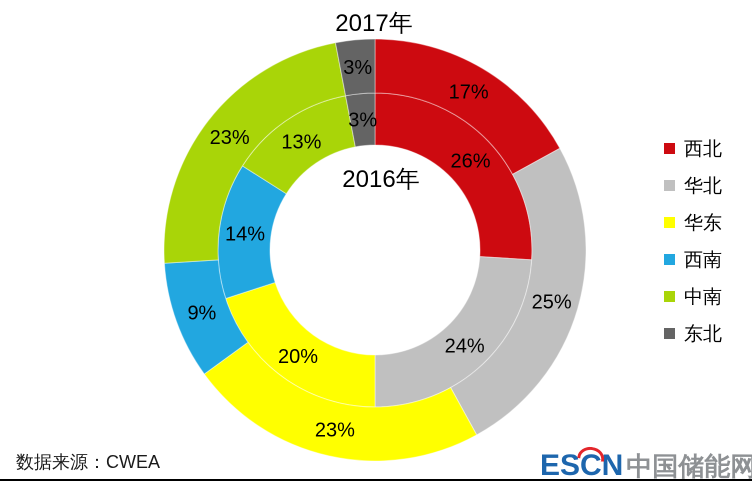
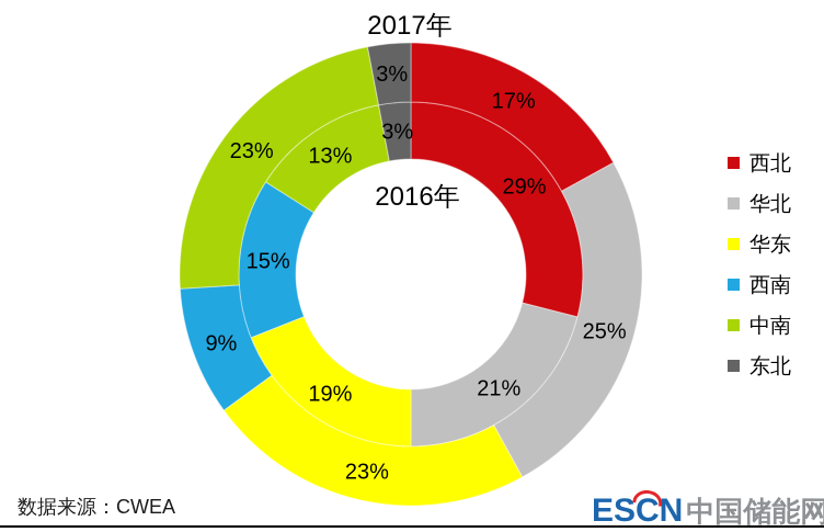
2016年/西北: 26% -> 29%
2016年/华北: 24% -> 21%
2016年/华东: 20% -> 19%
2016年/西南: 14% -> 15%
